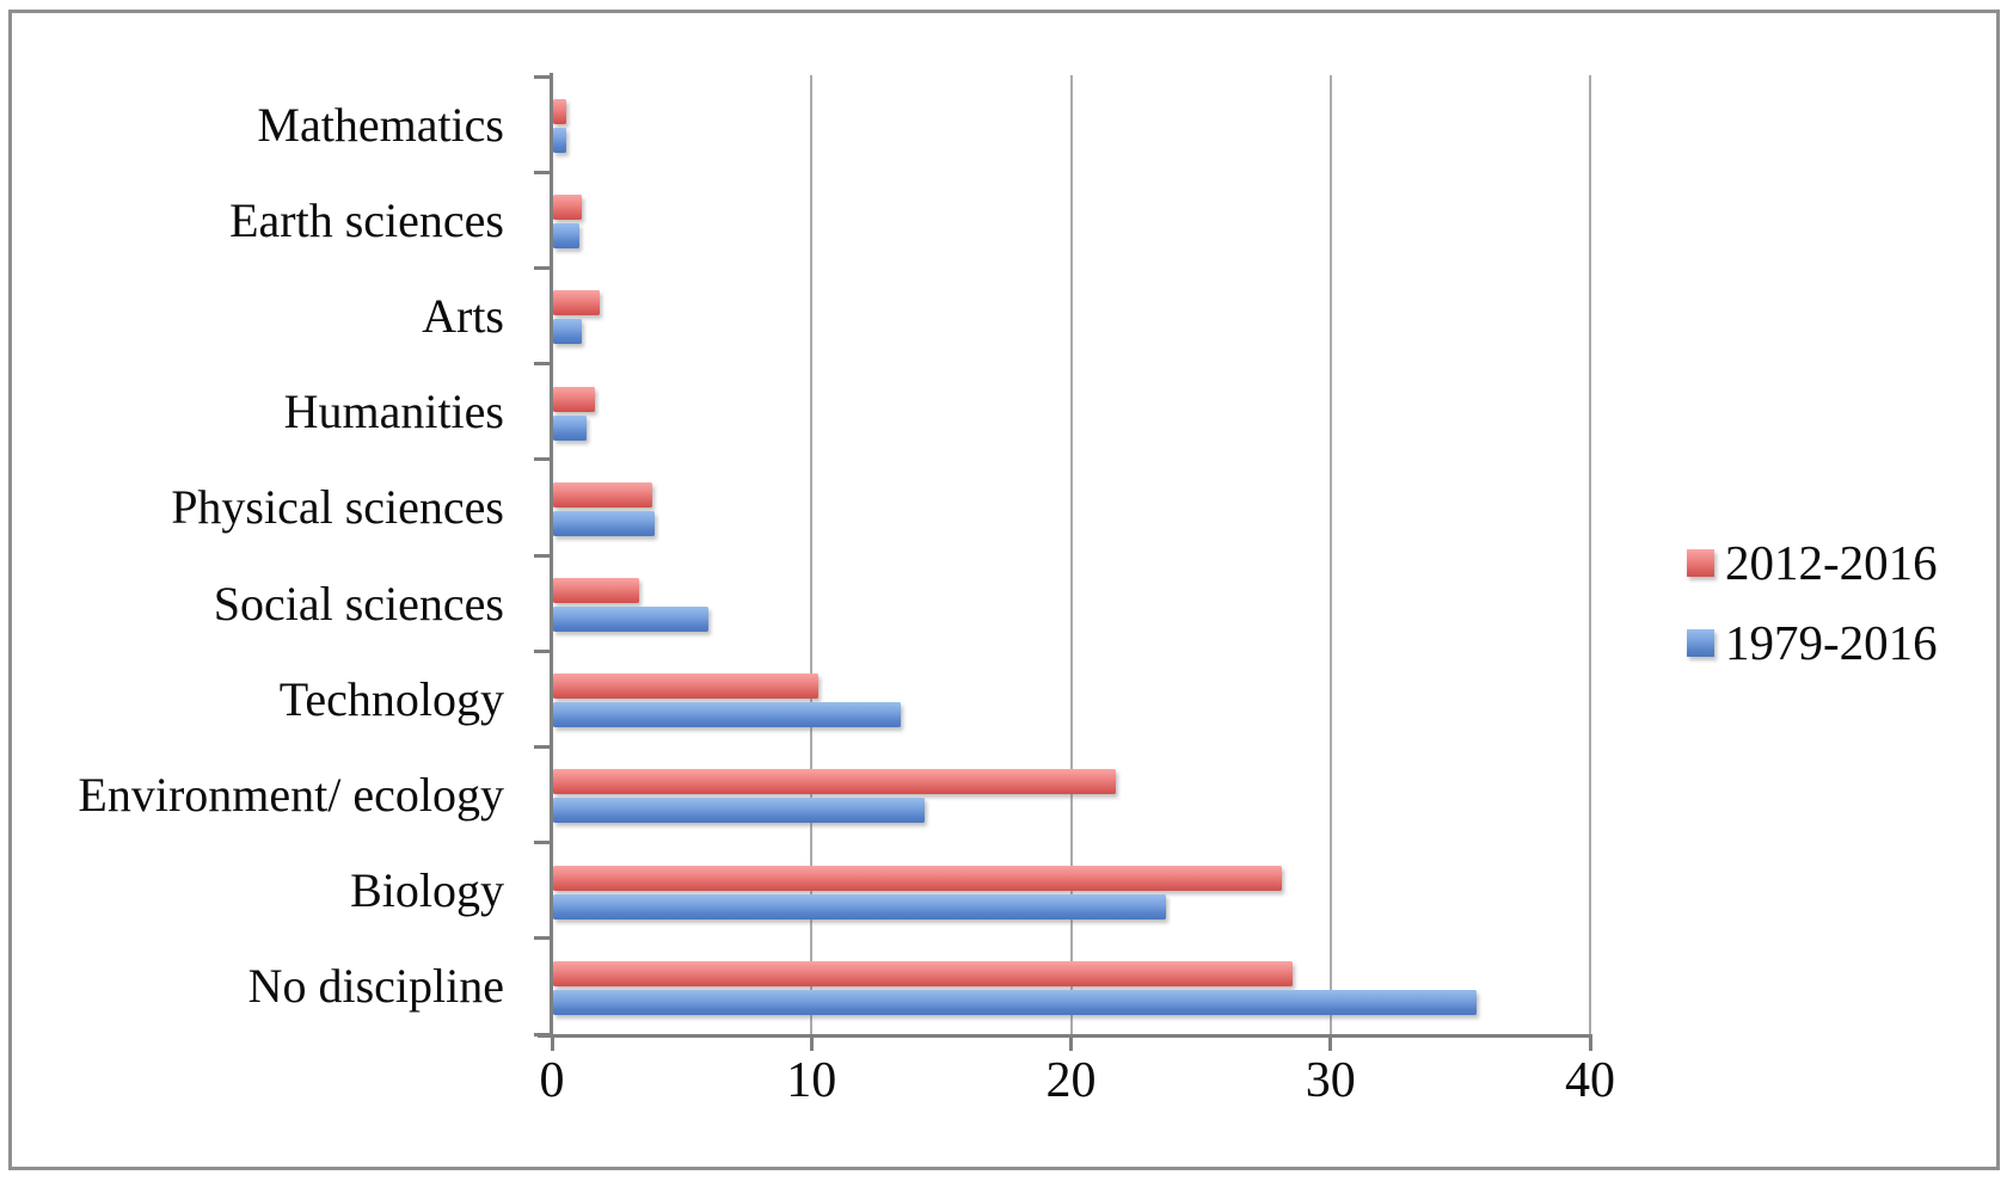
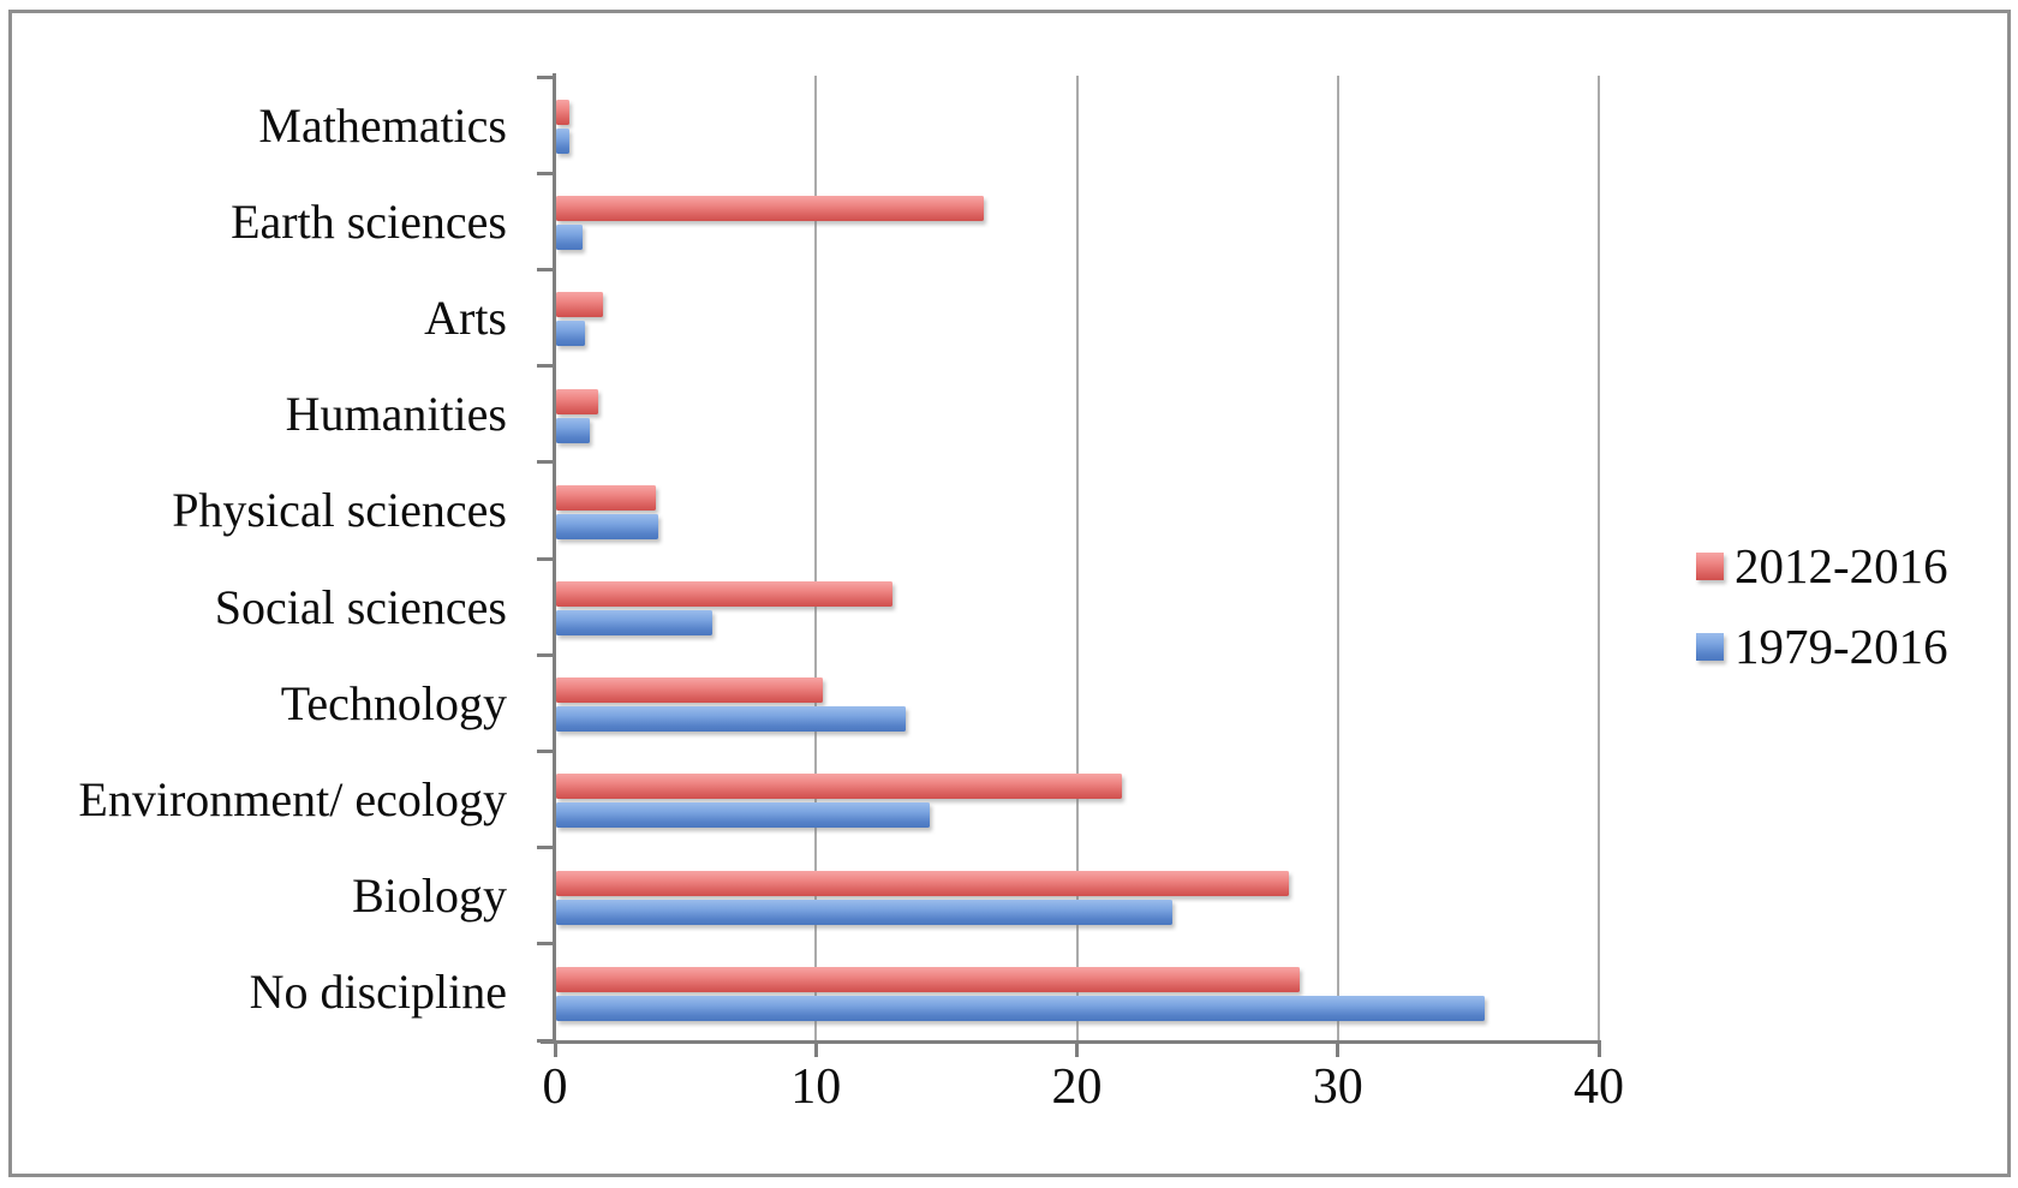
2012-2016/Earth sciences: 1.1 -> 16.4
2012-2016/Social sciences: 3.3 -> 12.9
